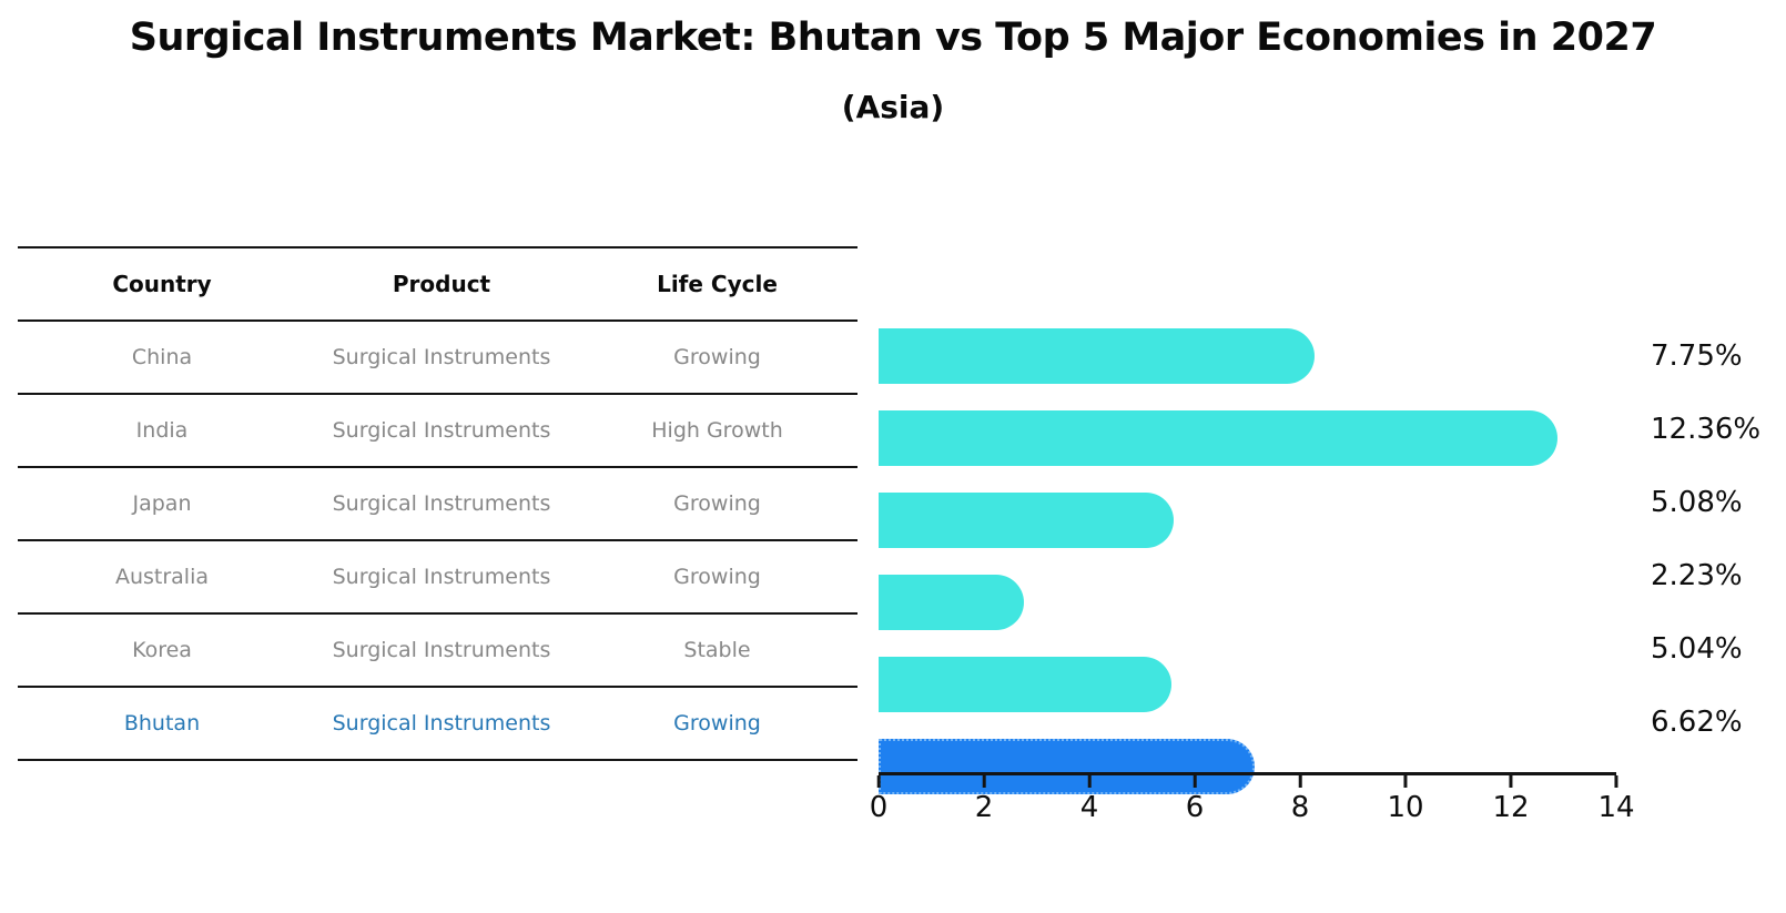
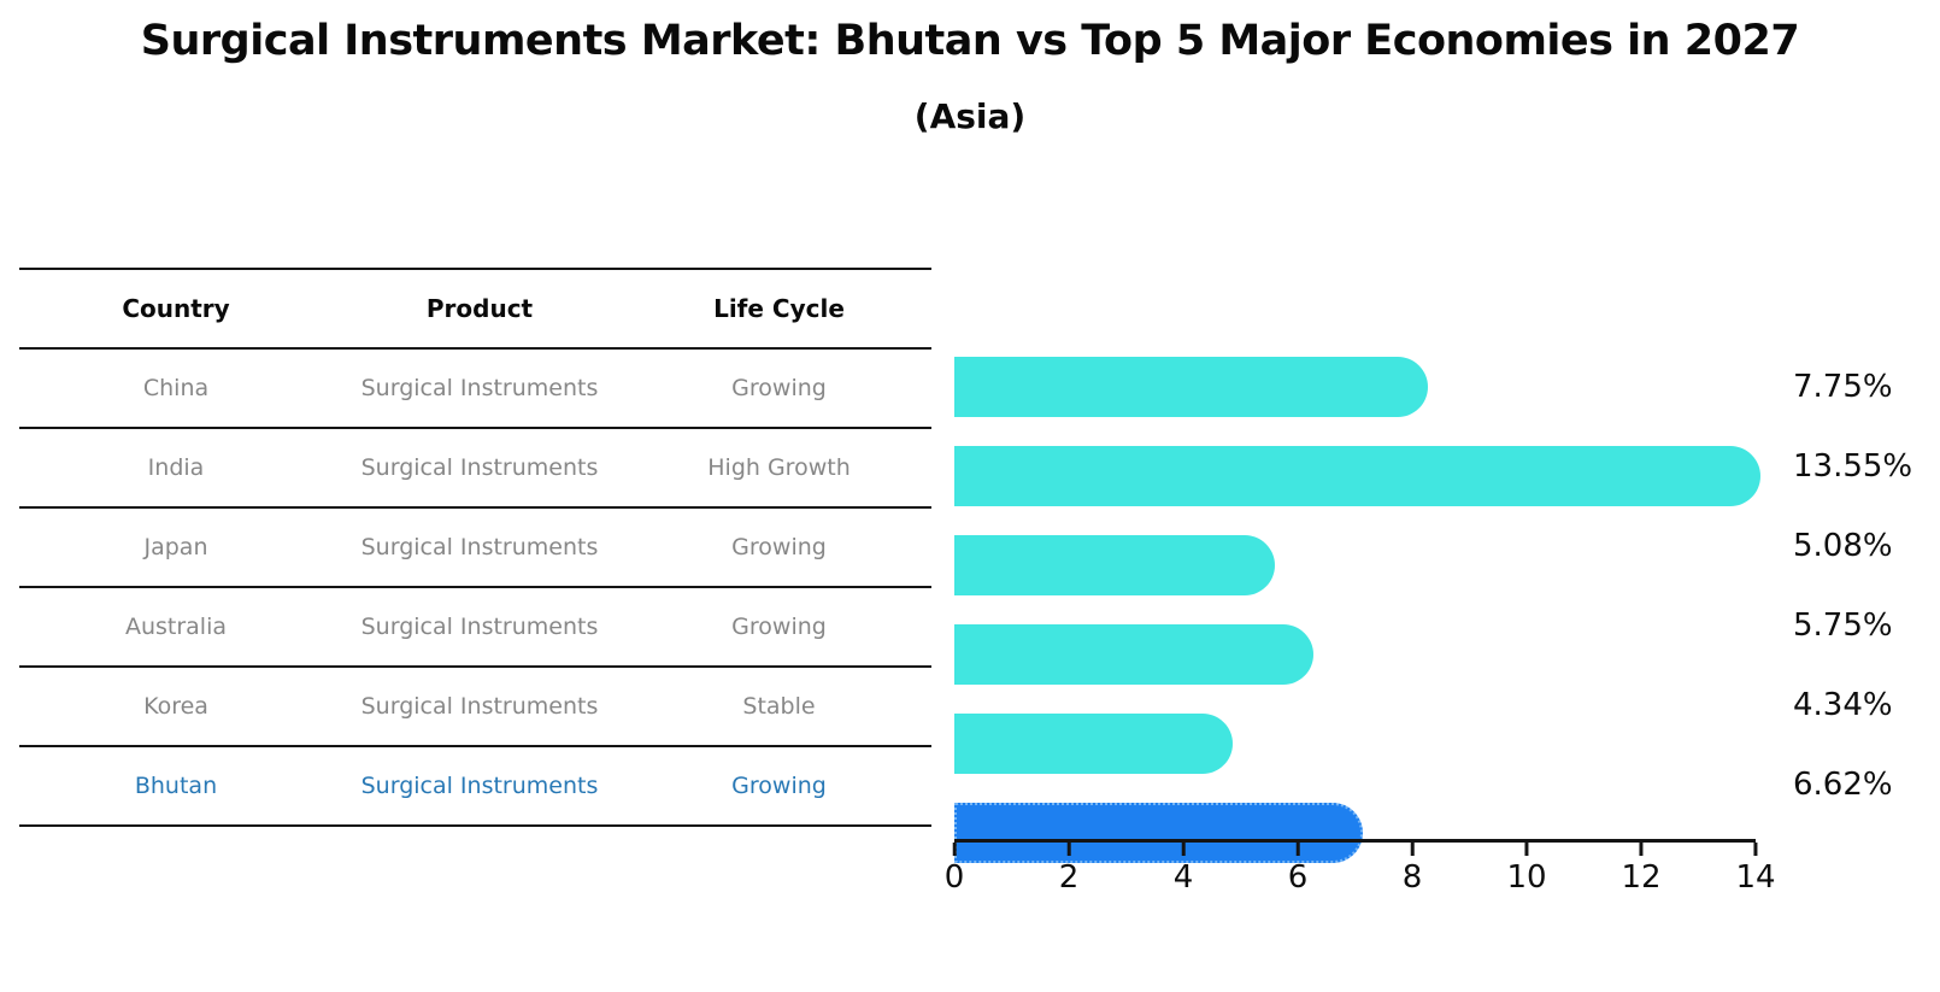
India: 12.36% -> 13.55%
Australia: 2.23% -> 5.75%
Korea: 5.04% -> 4.34%
